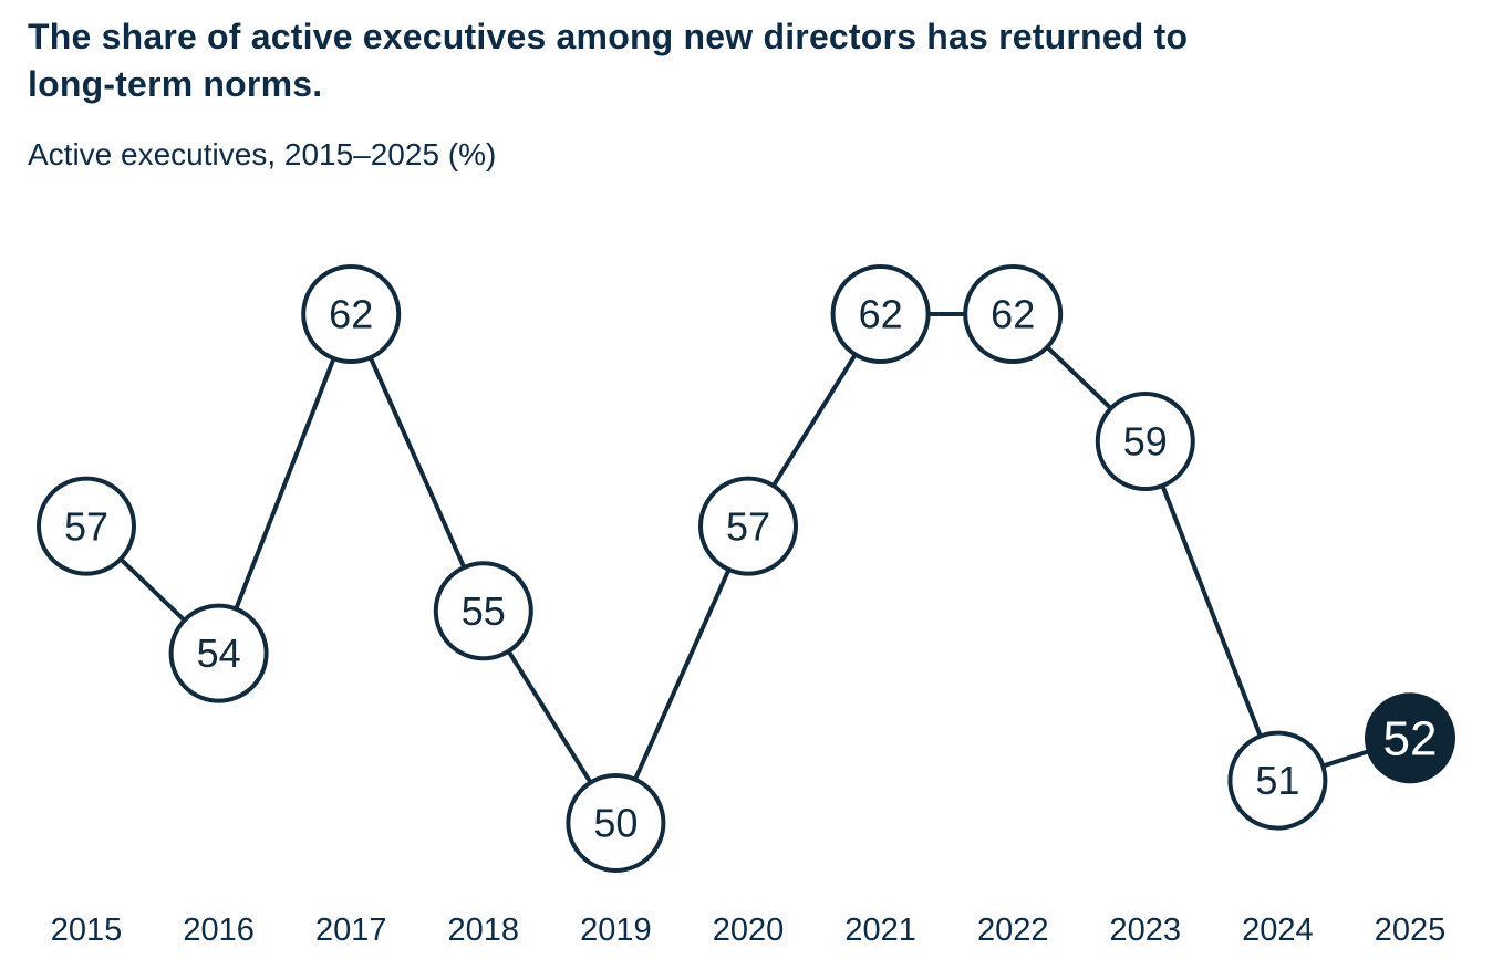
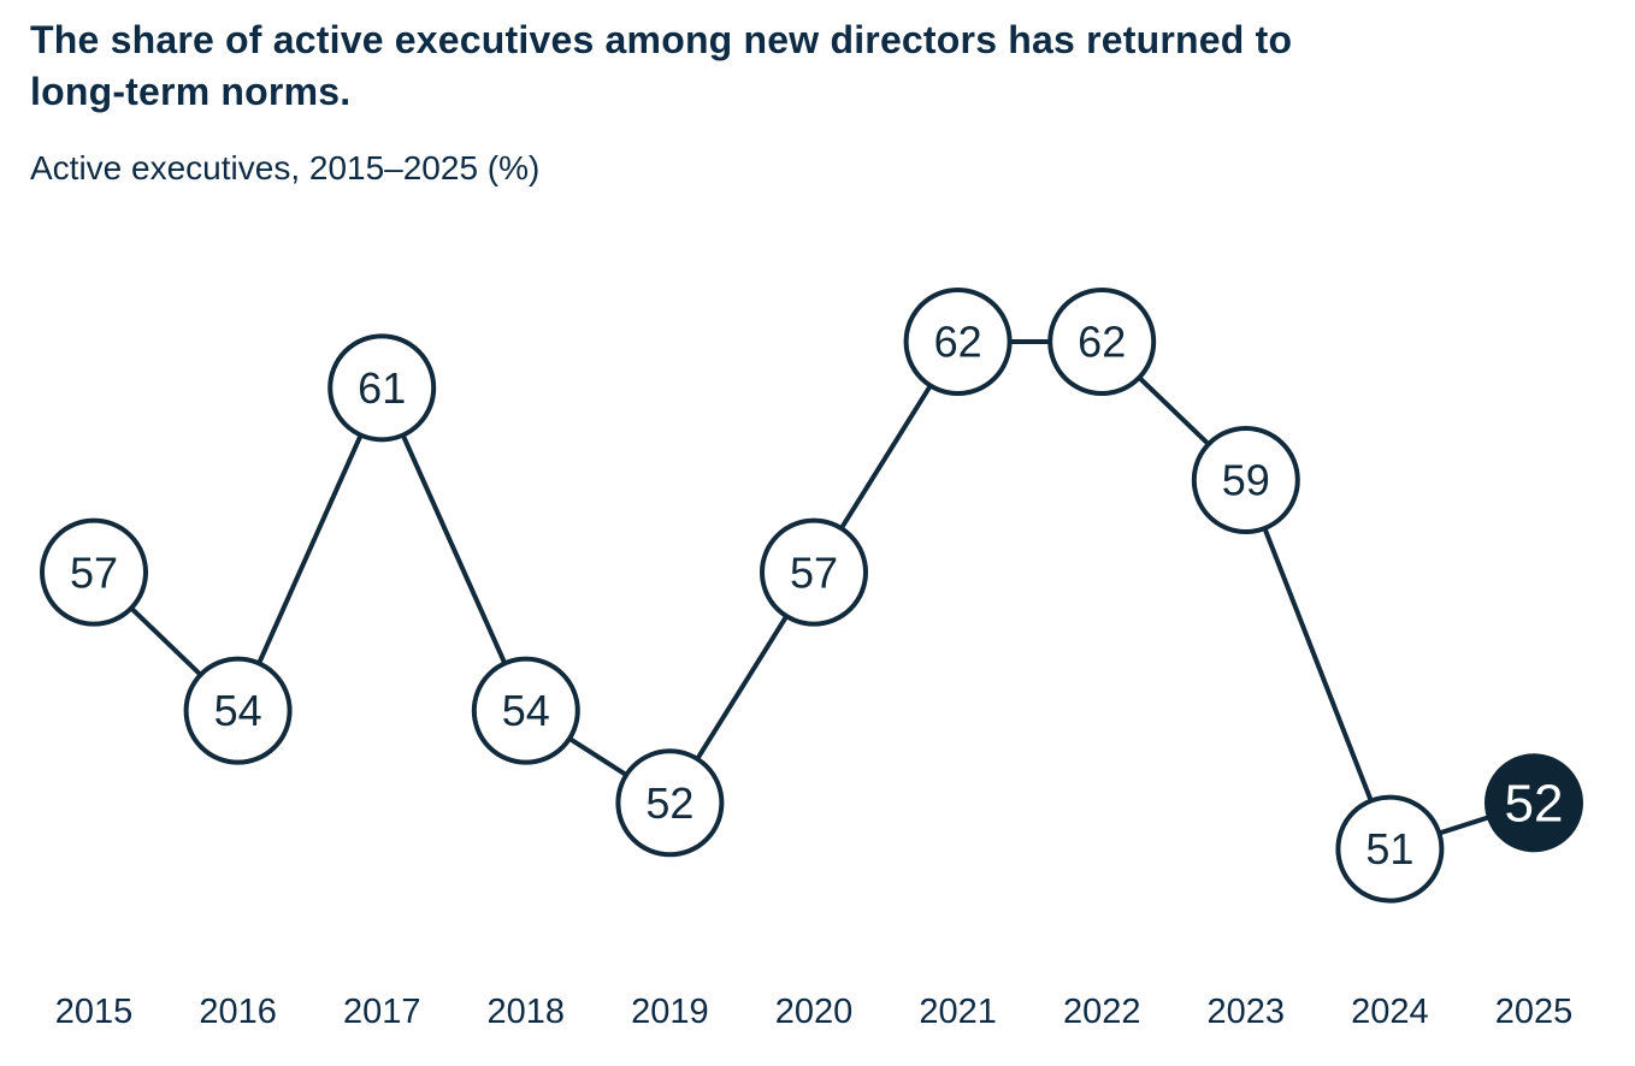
2017: 62 -> 61
2018: 55 -> 54
2019: 50 -> 52
